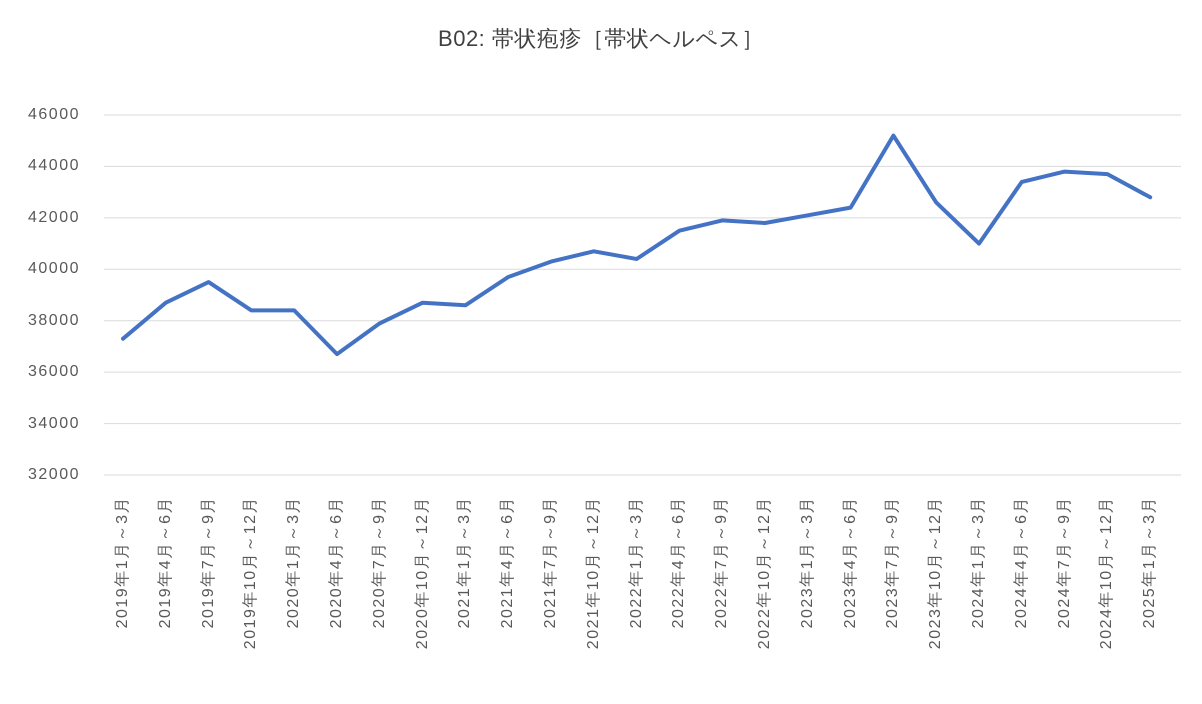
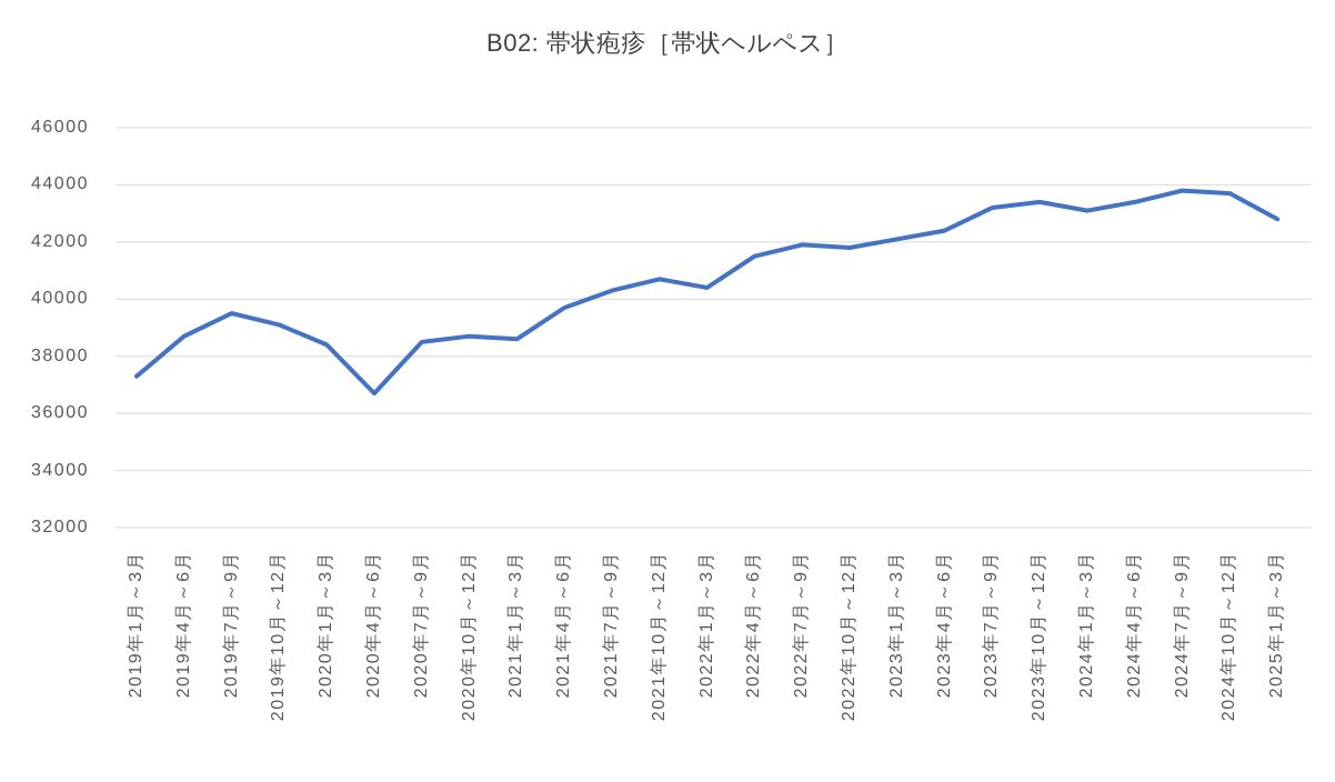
2019年10月～12月: 38400 -> 39100
2020年7月～9月: 37900 -> 38500
2023年7月～9月: 45200 -> 43200
2023年10月～12月: 42600 -> 43400
2024年1月～3月: 41000 -> 43100
